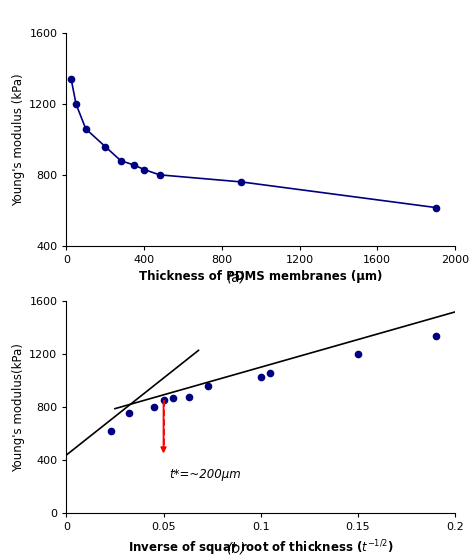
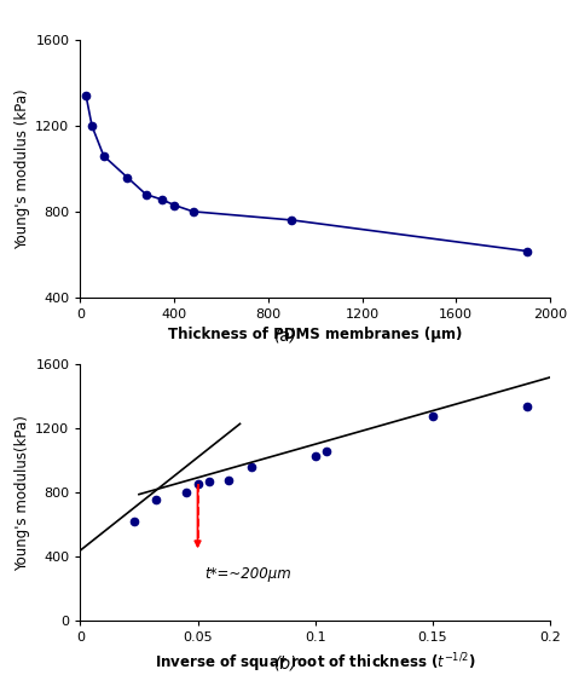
0.15: 1200 -> 1280
